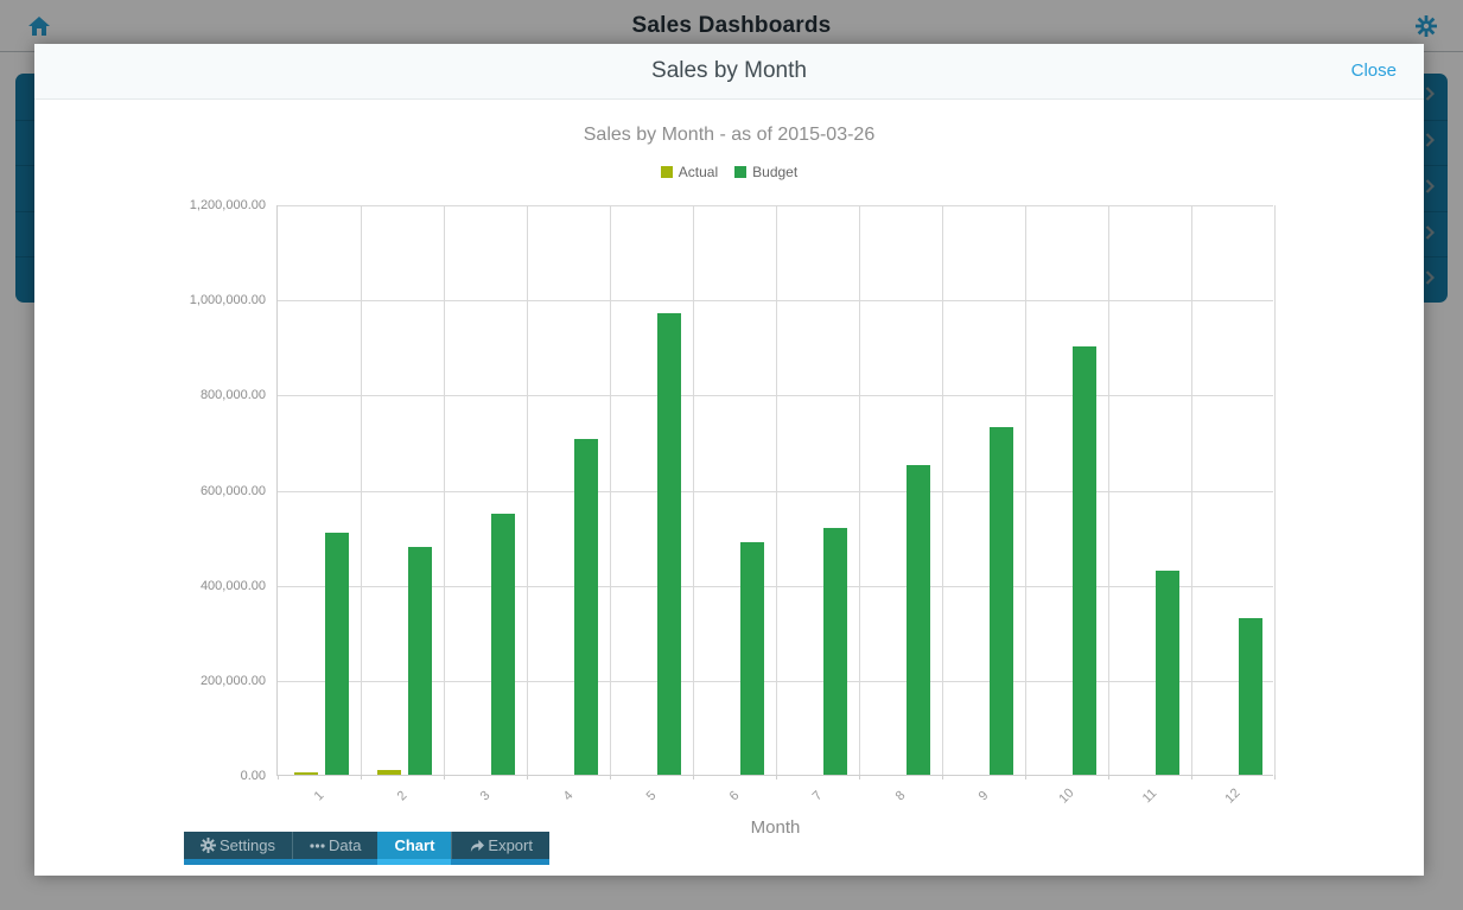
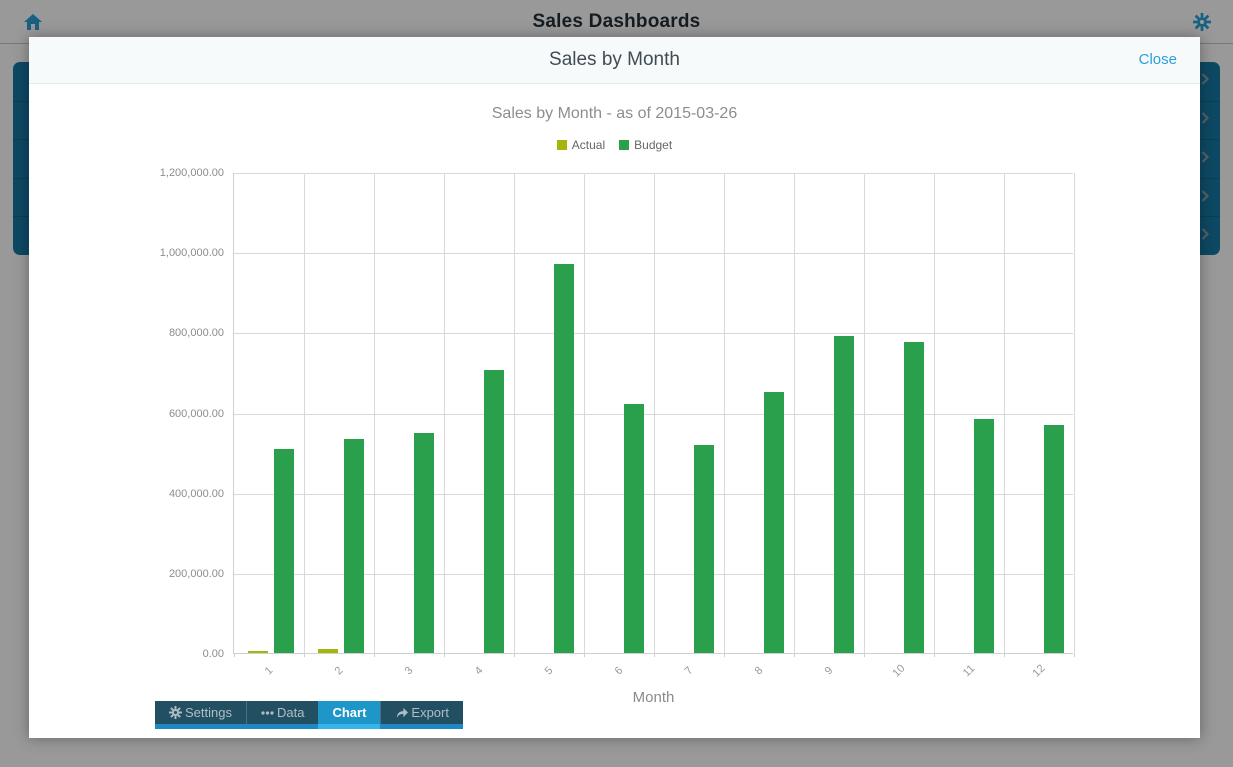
Budget/2: 480000 -> 540000
Budget/6: 490000 -> 620000
Budget/9: 730000 -> 790000
Budget/10: 900000 -> 780000
Budget/11: 430000 -> 580000
Budget/12: 330000 -> 570000
